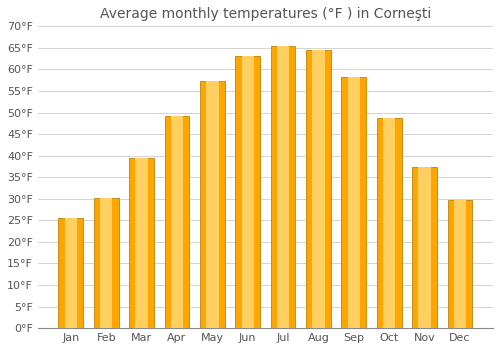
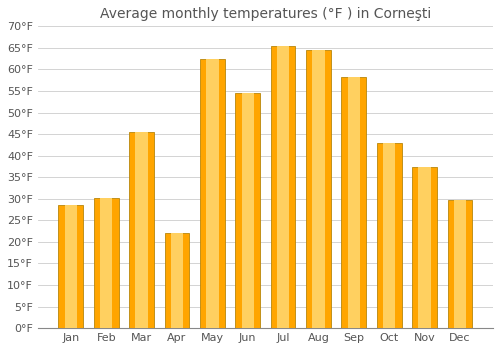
Jan: 25.5°F -> 28.5°F
Mar: 39.5°F -> 45.5°F
Apr: 49.3°F -> 22.0°F
May: 57.4°F -> 62.5°F
Jun: 63.1°F -> 54.5°F
Oct: 48.7°F -> 43.0°F
